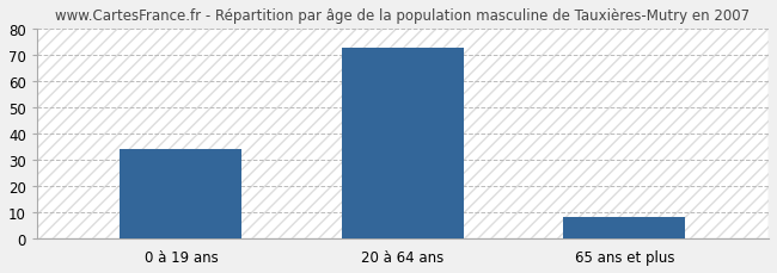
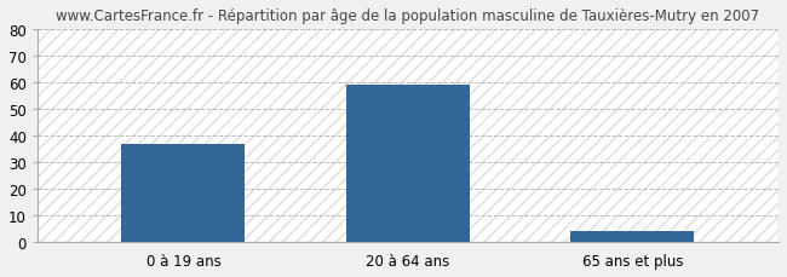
0 à 19 ans: 34 -> 37
20 à 64 ans: 73 -> 59
65 ans et plus: 8 -> 4
